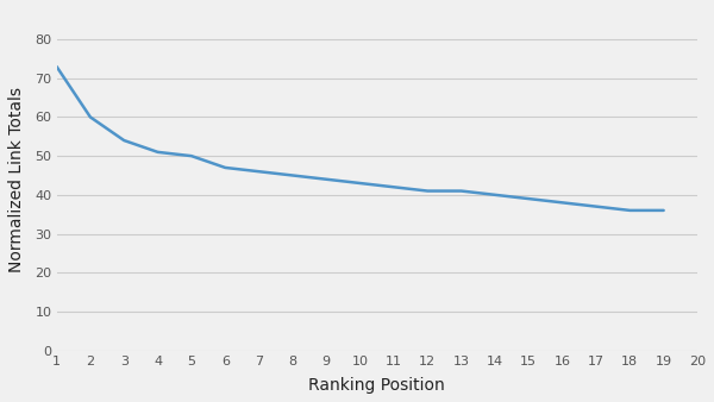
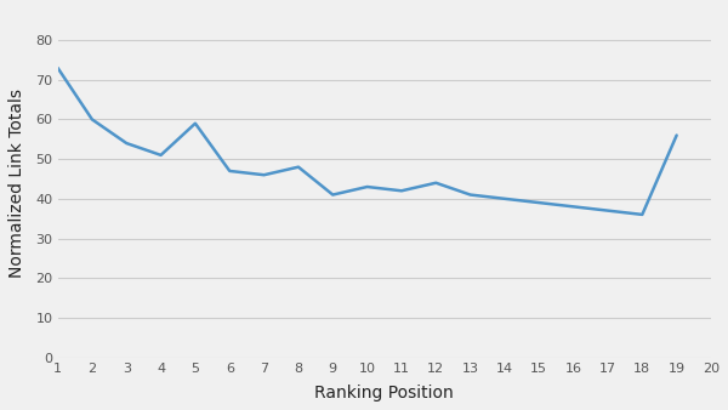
5: 50 -> 59
8: 45 -> 48
9: 44 -> 41
12: 41 -> 44
19: 36 -> 56
